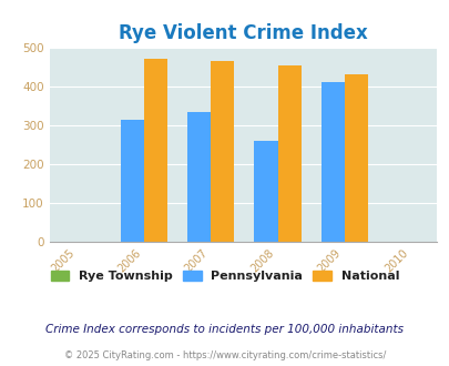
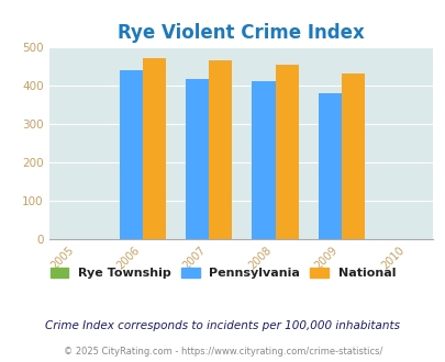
Pennsylvania/2006: 315 -> 440
Pennsylvania/2007: 335 -> 418
Pennsylvania/2008: 260 -> 410
Pennsylvania/2009: 410 -> 380
